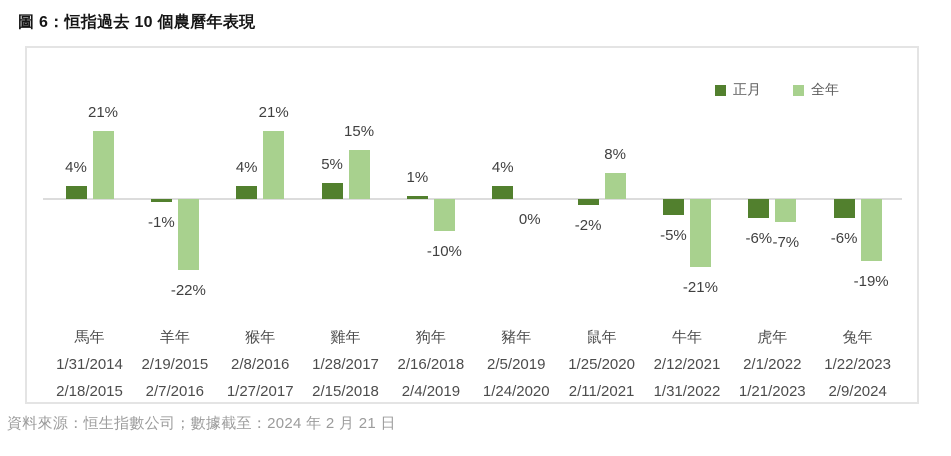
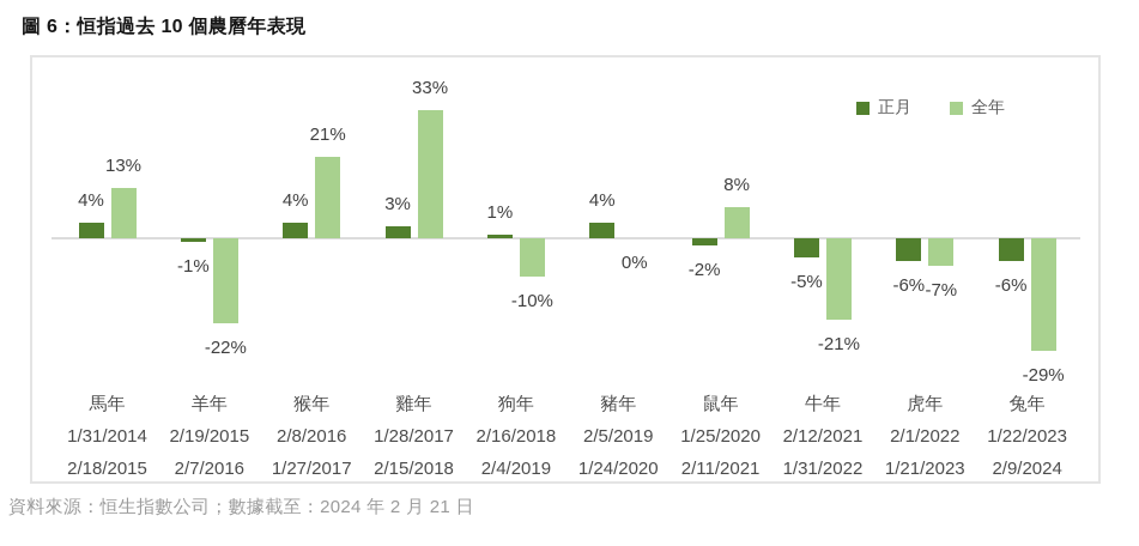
全年/馬年: 21% -> 13%
正月/雞年: 5% -> 3%
全年/雞年: 15% -> 33%
全年/兔年: -19% -> -29%
